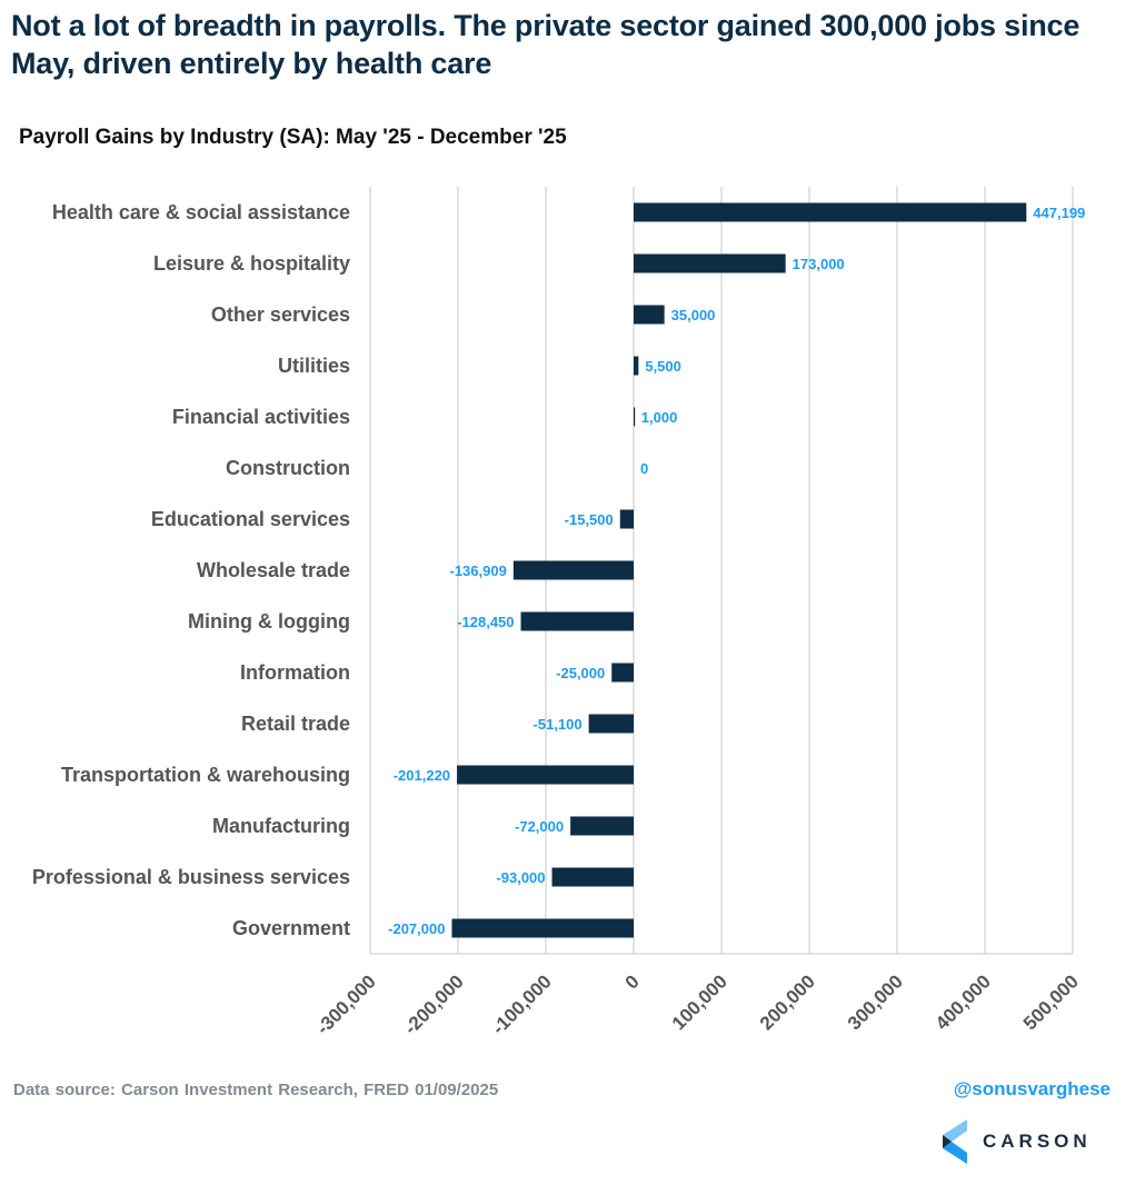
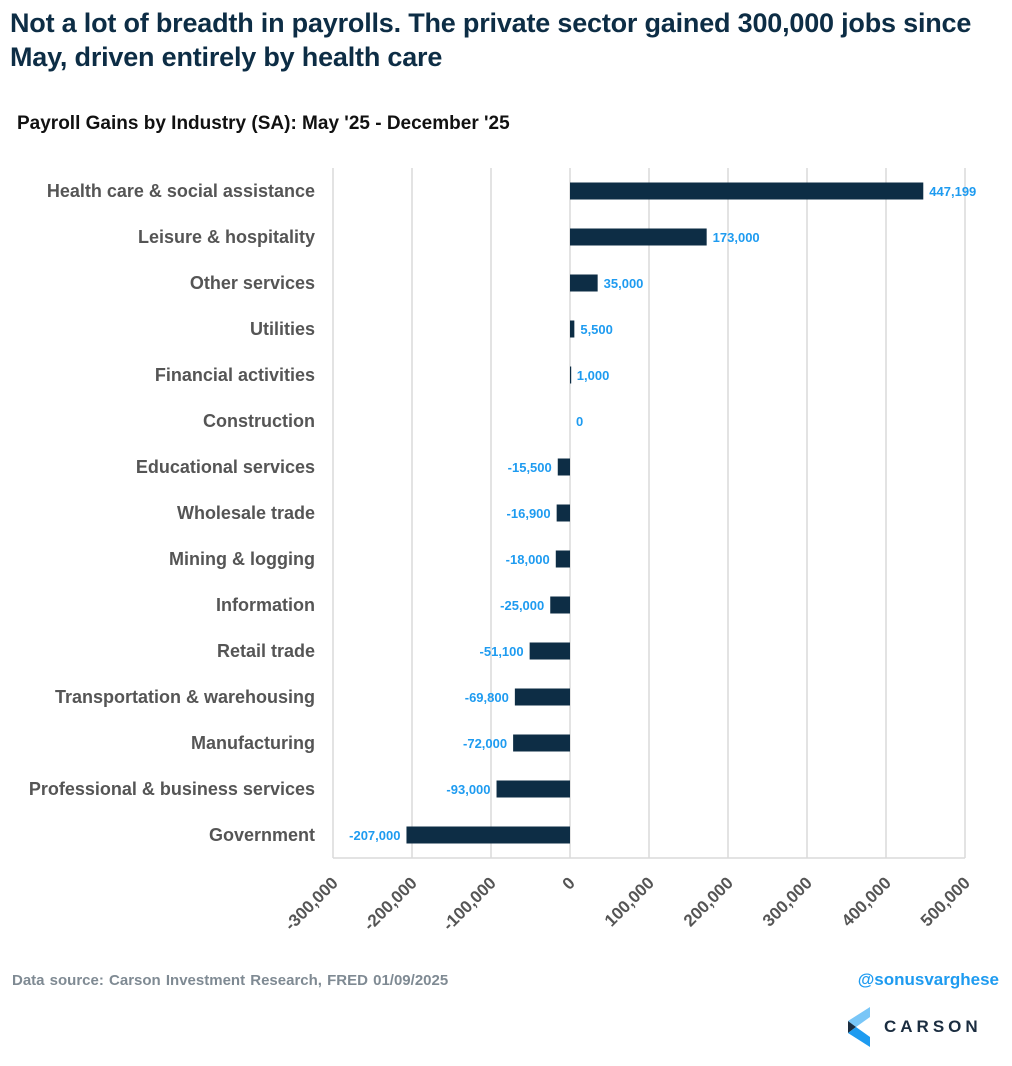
Wholesale trade: -136,909 -> -16,900
Mining & logging: -128,450 -> -18,000
Transportation & warehousing: -201,220 -> -69,800
